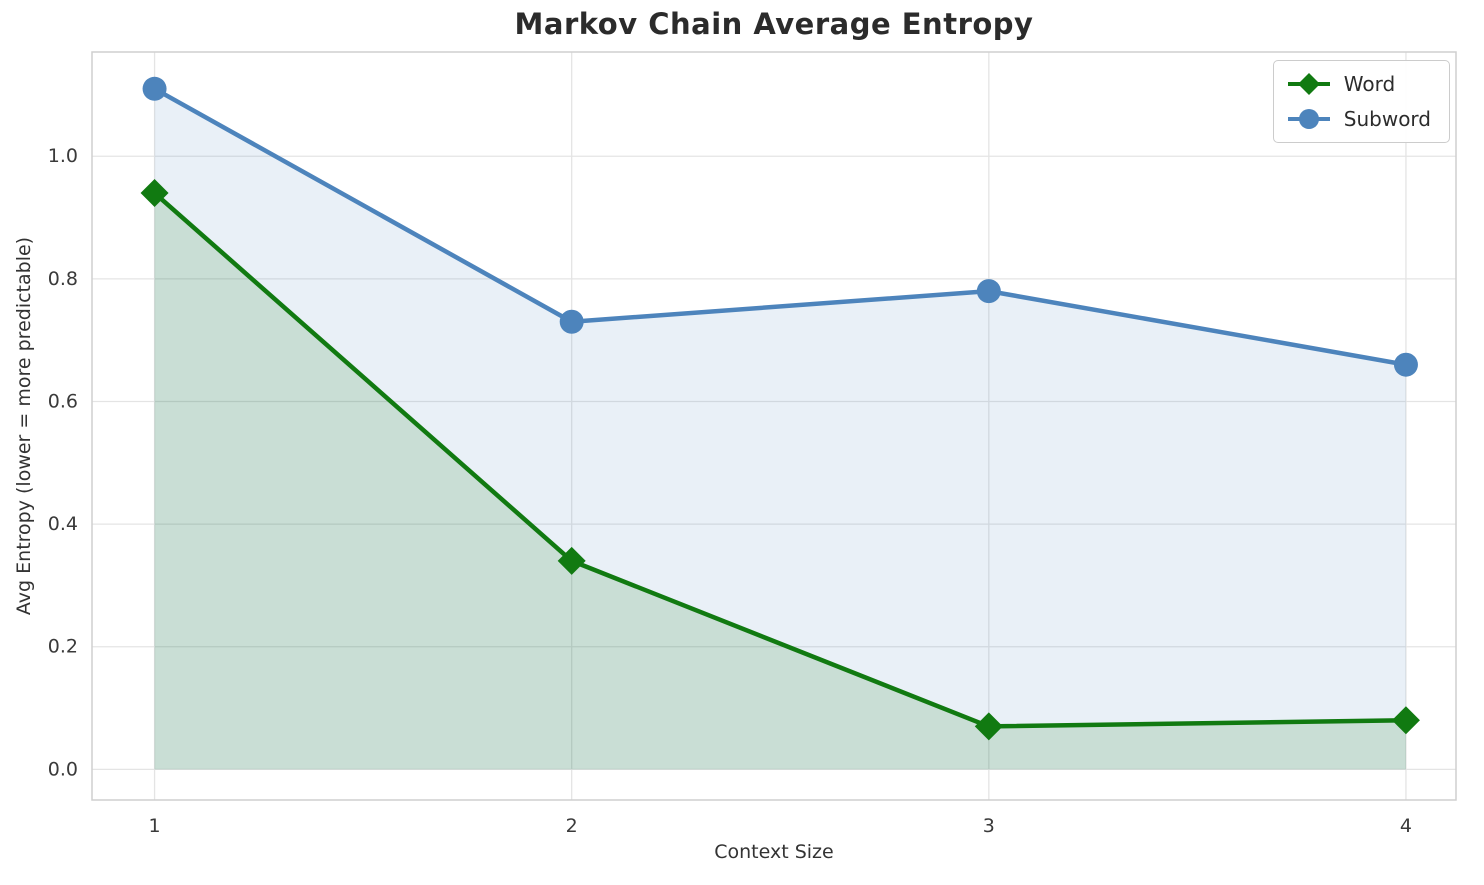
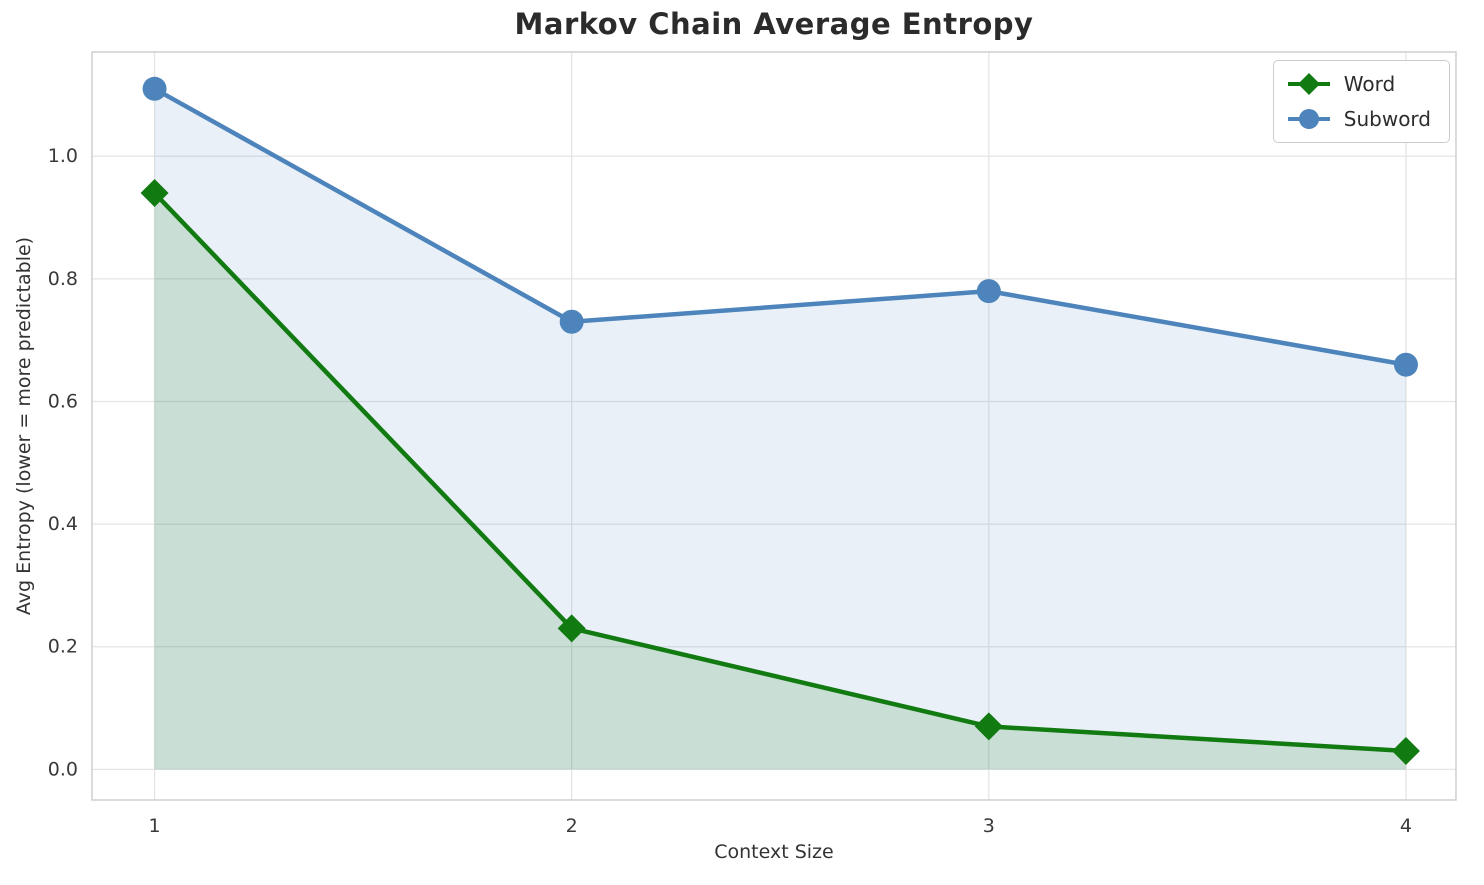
Word/2: 0.34 -> 0.23
Word/4: 0.08 -> 0.03
